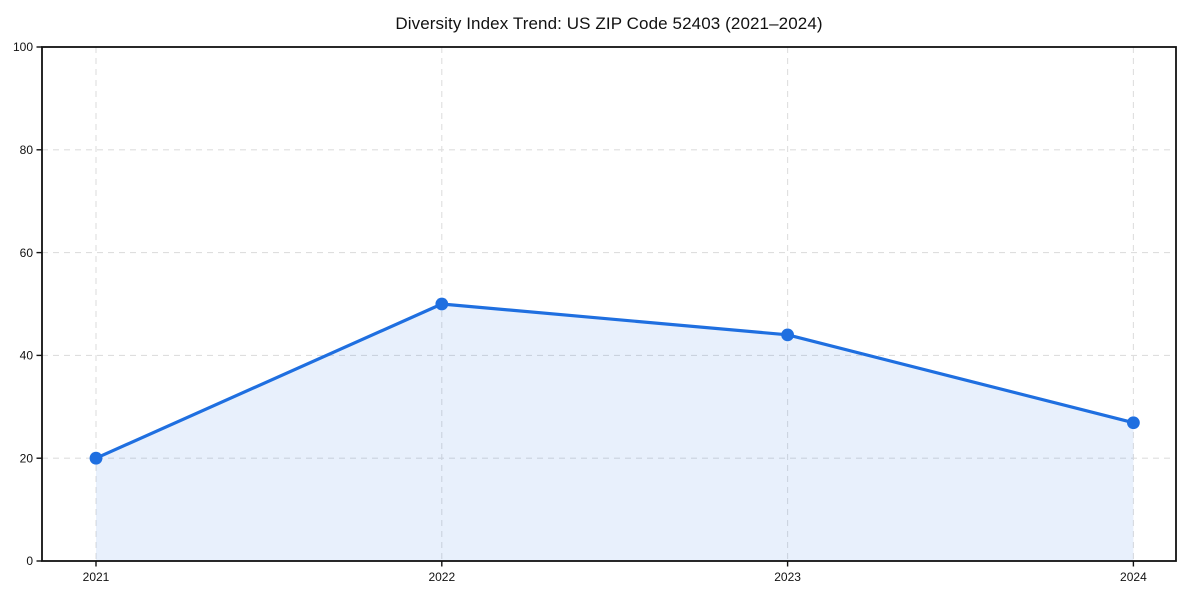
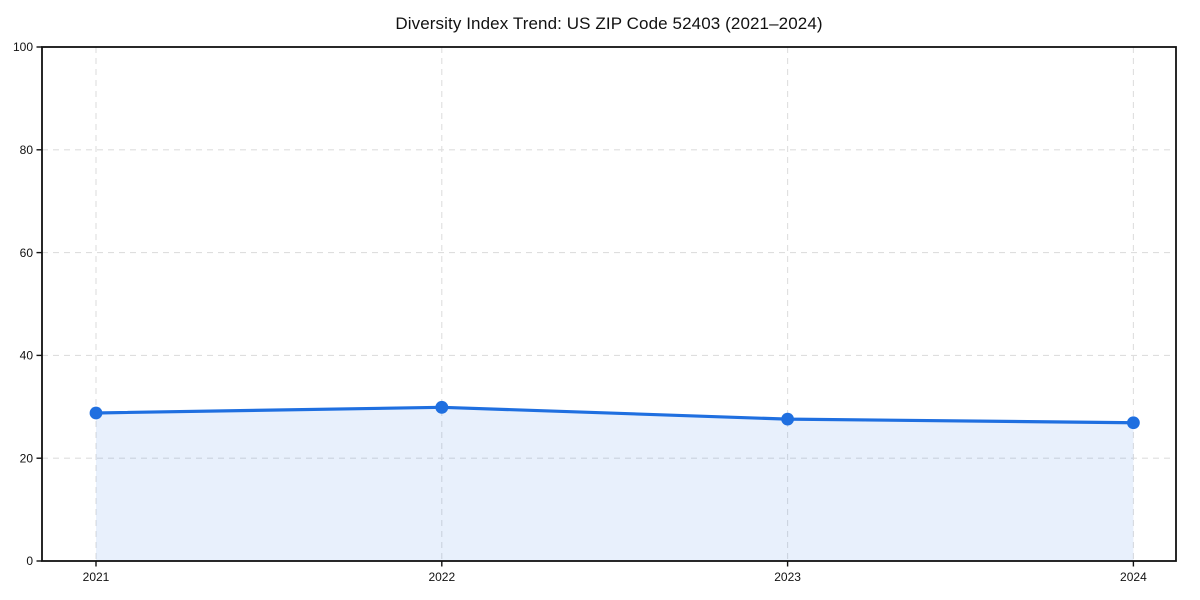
2021: 20 -> 29
2022: 50 -> 30
2023: 44 -> 28
